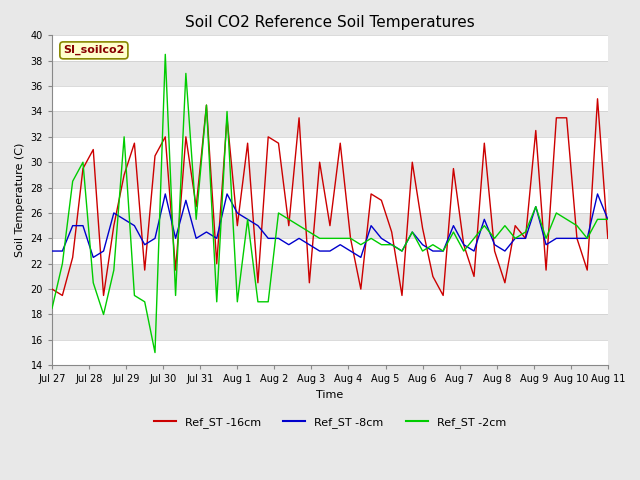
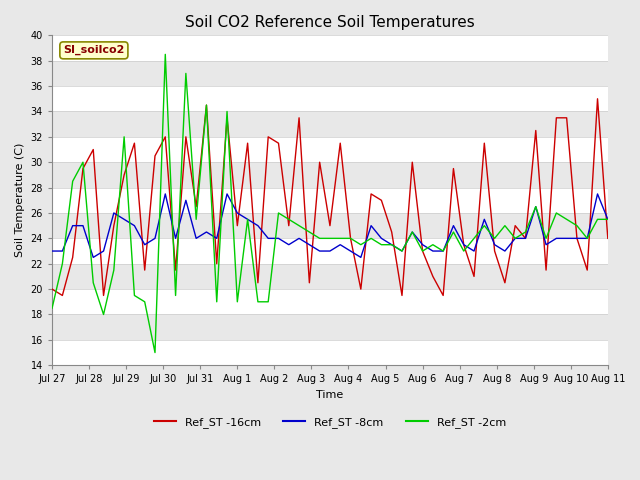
Ref_ST -16cm/Aug 6: 24.8 -> 23.0
